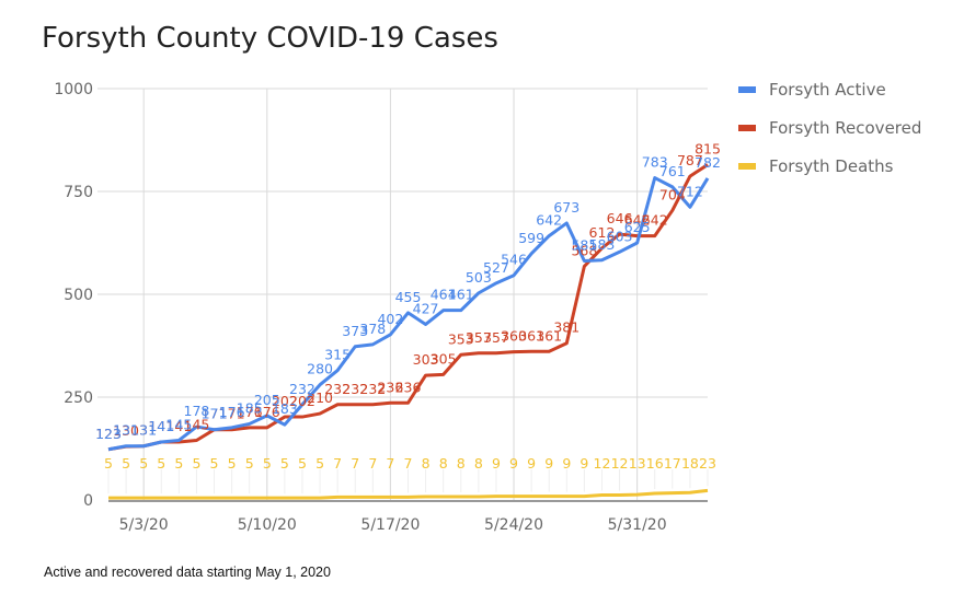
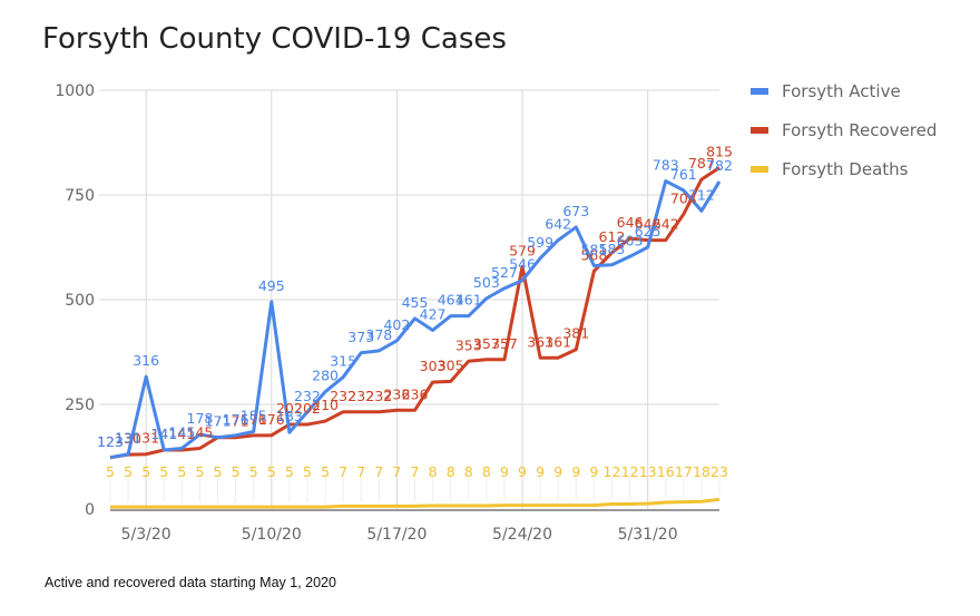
Forsyth Active/5/3/20: 131 -> 316
Forsyth Active/5/10/20: 205 -> 495
Forsyth Recovered/5/24/20: 360 -> 579
